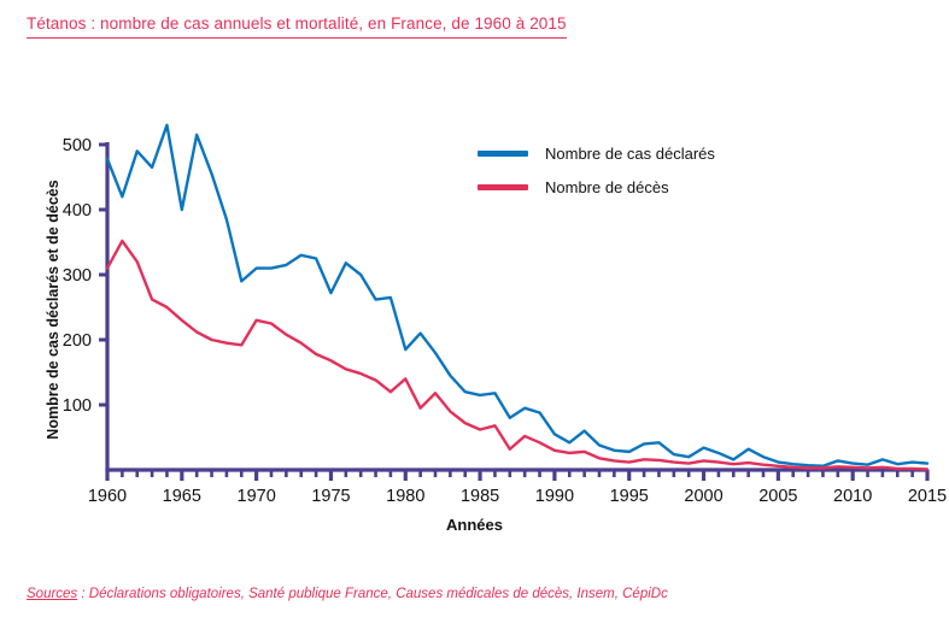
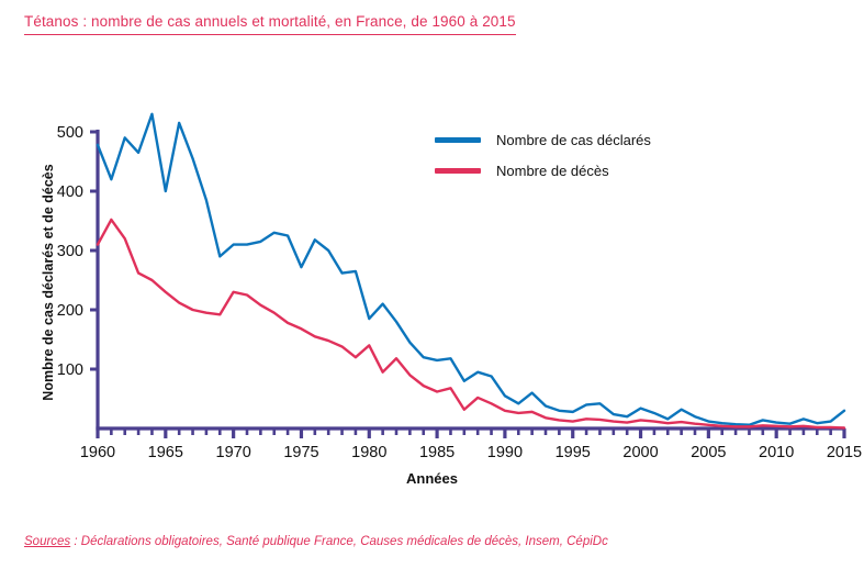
Nombre de cas déclarés/2015: 10 -> 30
